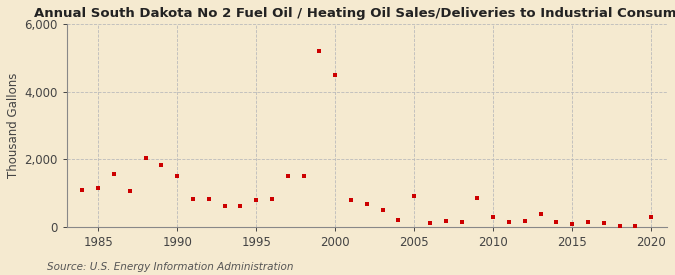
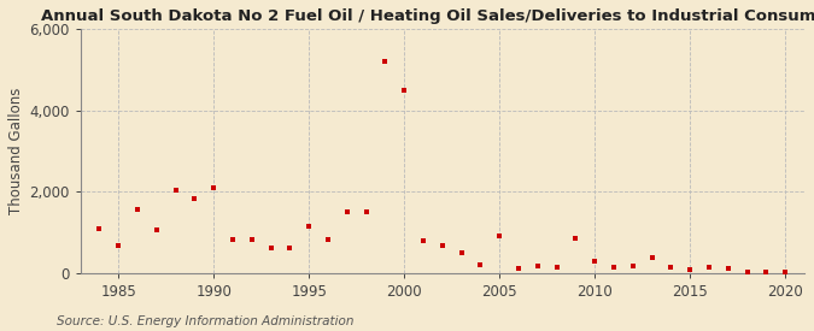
1985: 1,150 -> 680
1990: 1,500 -> 2,080
1995: 800 -> 1,160
2020: 300 -> 30
